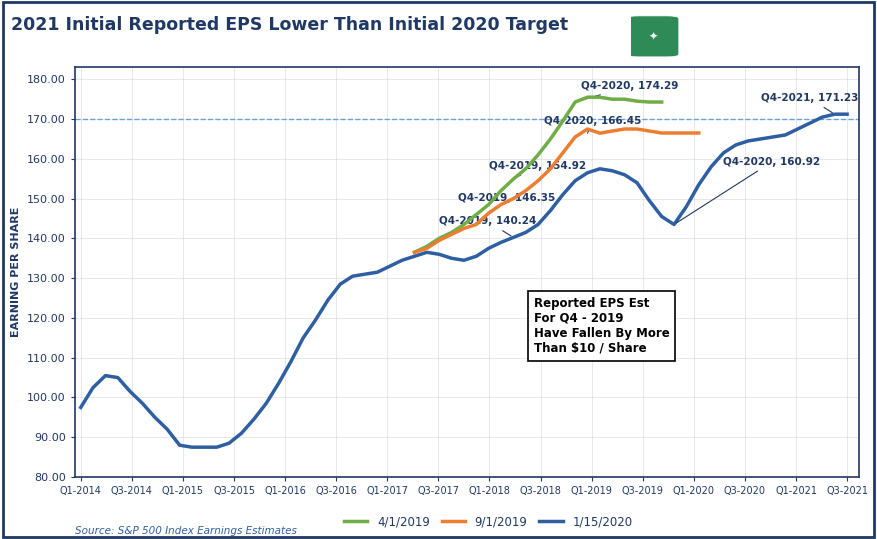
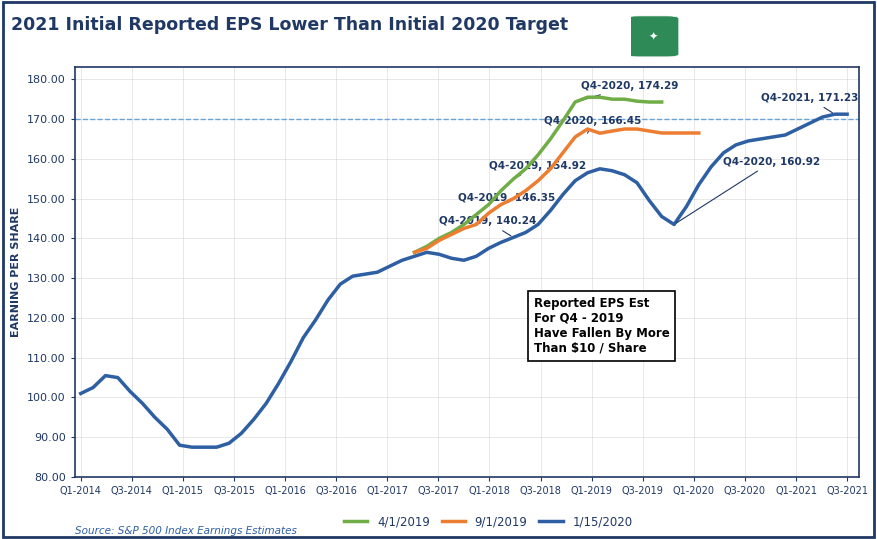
1/15/2020/Q1-2014: 97.5 -> 101.0
